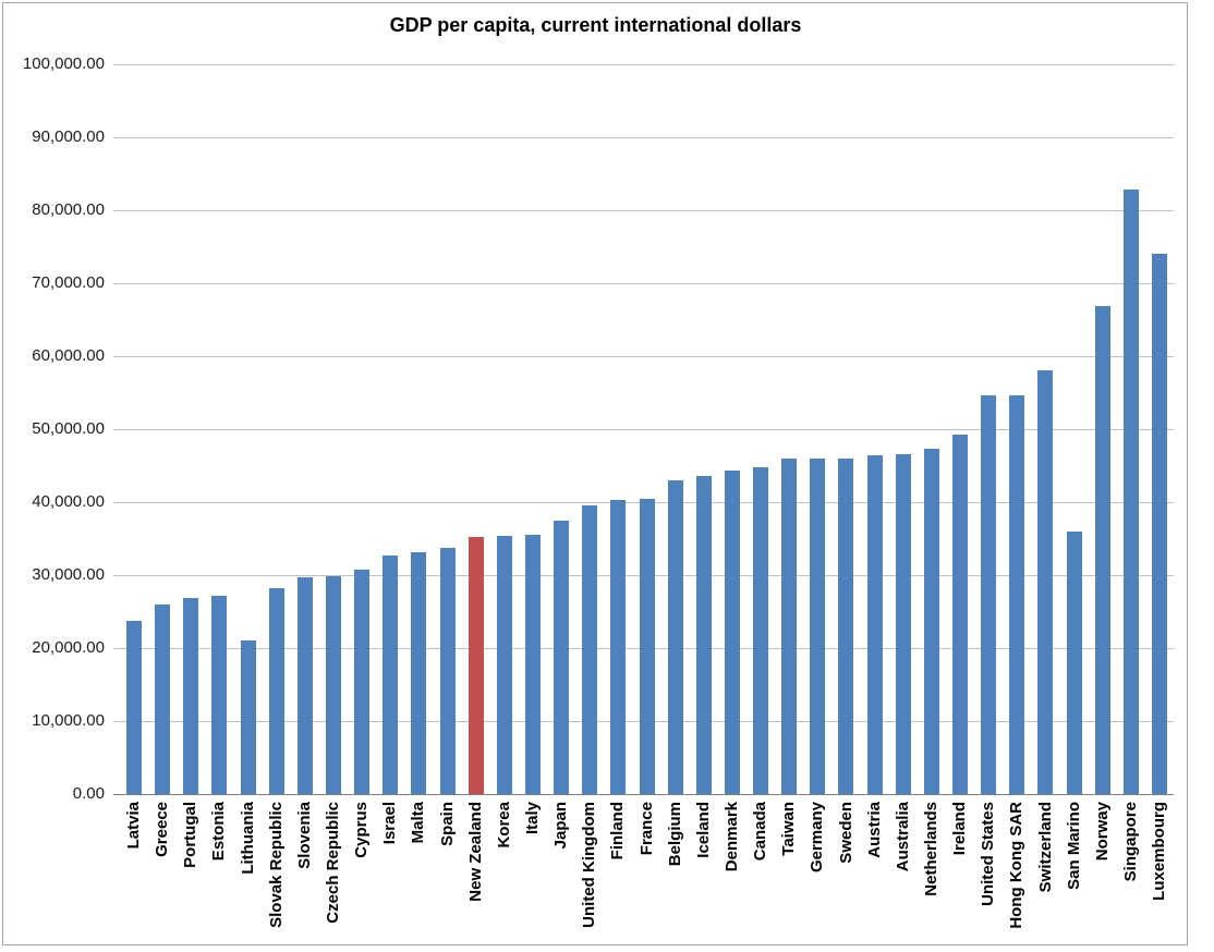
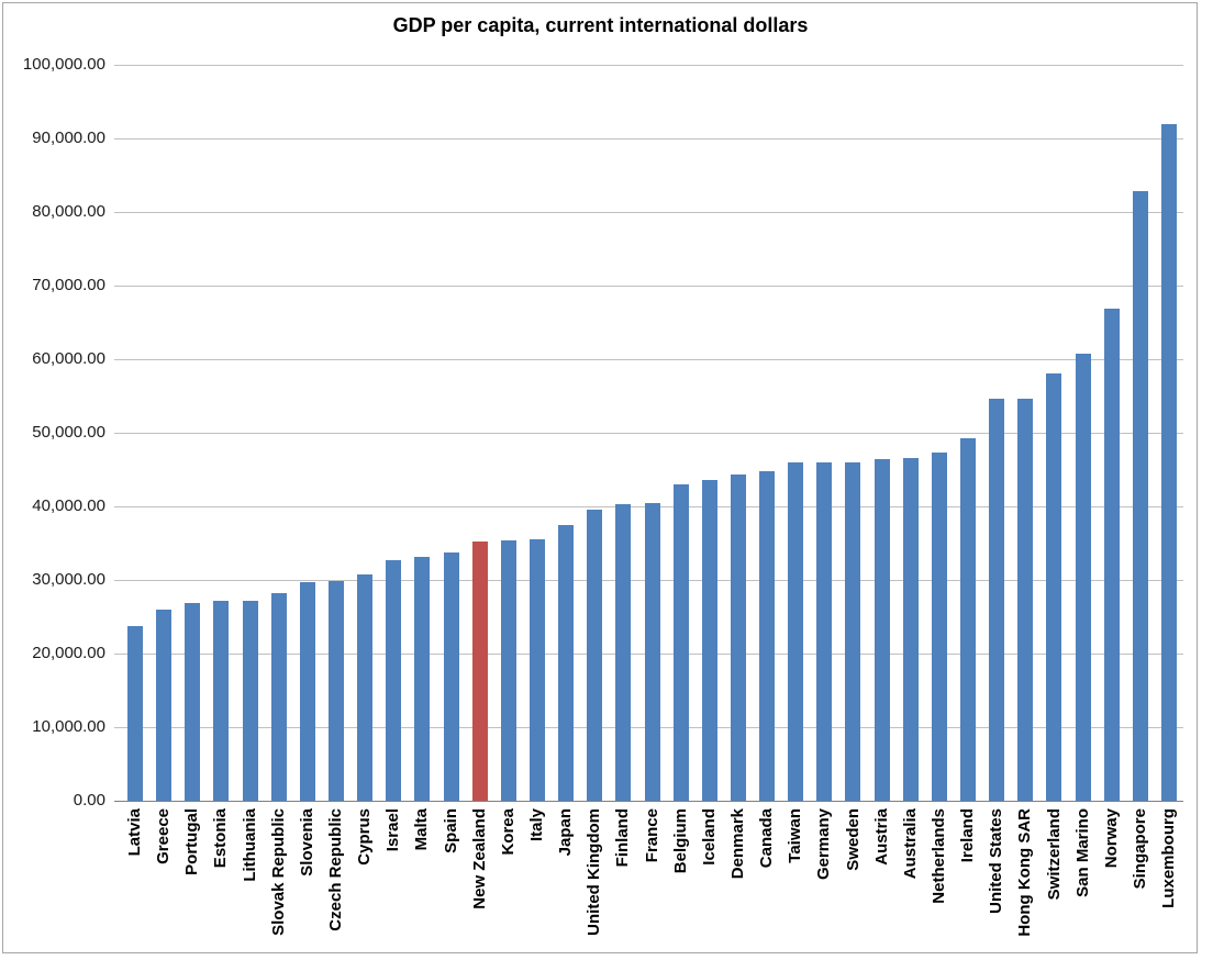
Lithuania: 21000 -> 27000
San Marino: 36000 -> 61000
Luxembourg: 74000 -> 92000
